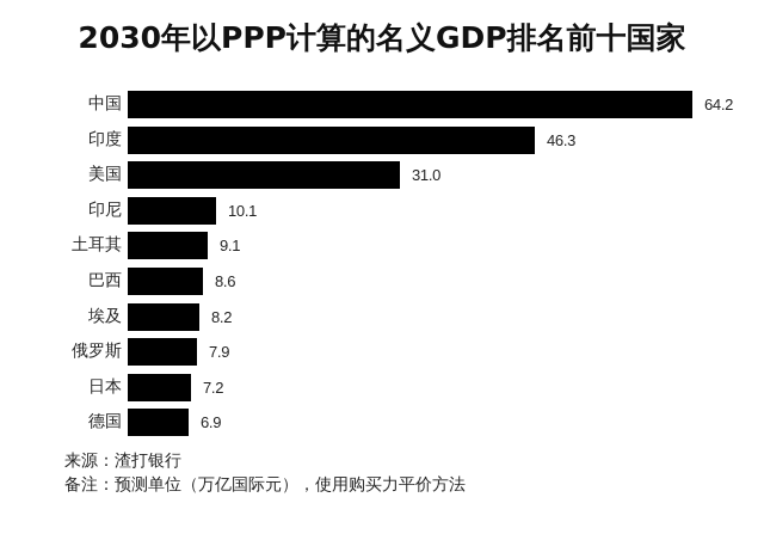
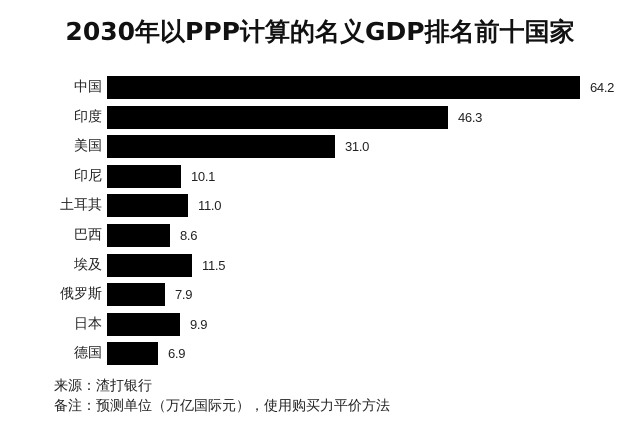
土耳其: 9.1 -> 11.0
埃及: 8.2 -> 11.5
日本: 7.2 -> 9.9
